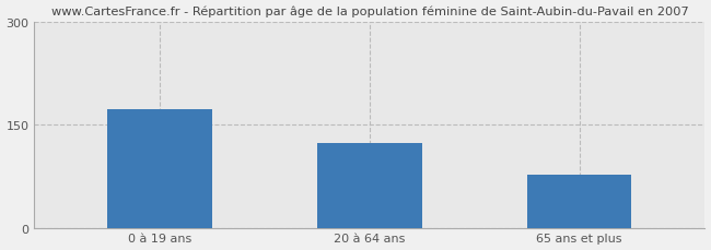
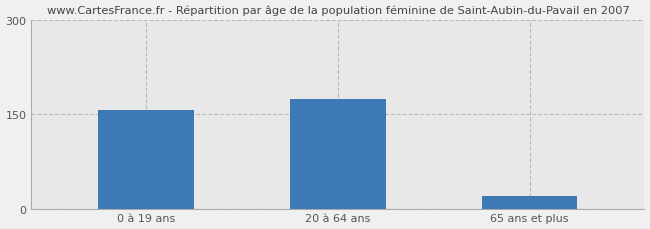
0 à 19 ans: 172 -> 157
20 à 64 ans: 124 -> 175
65 ans et plus: 78 -> 20
